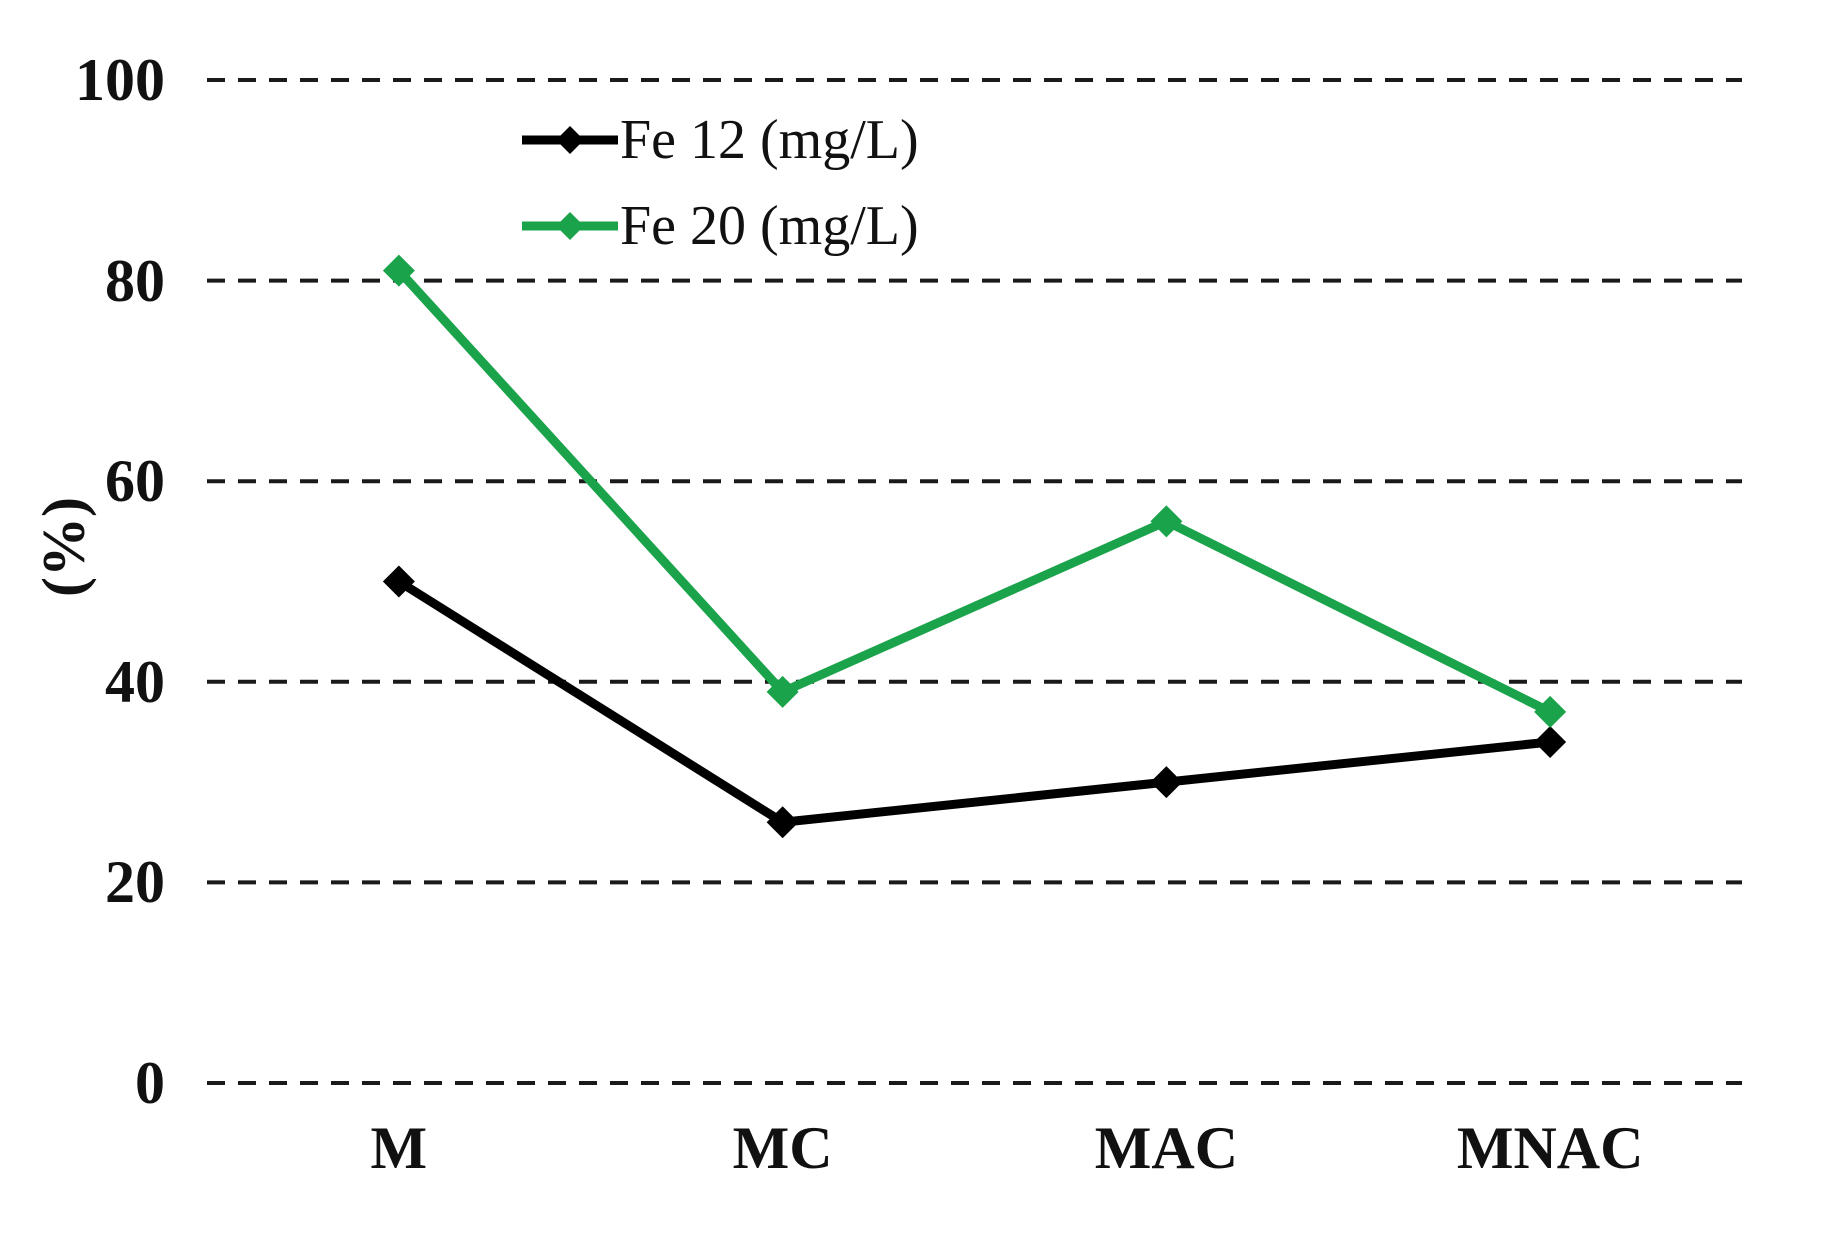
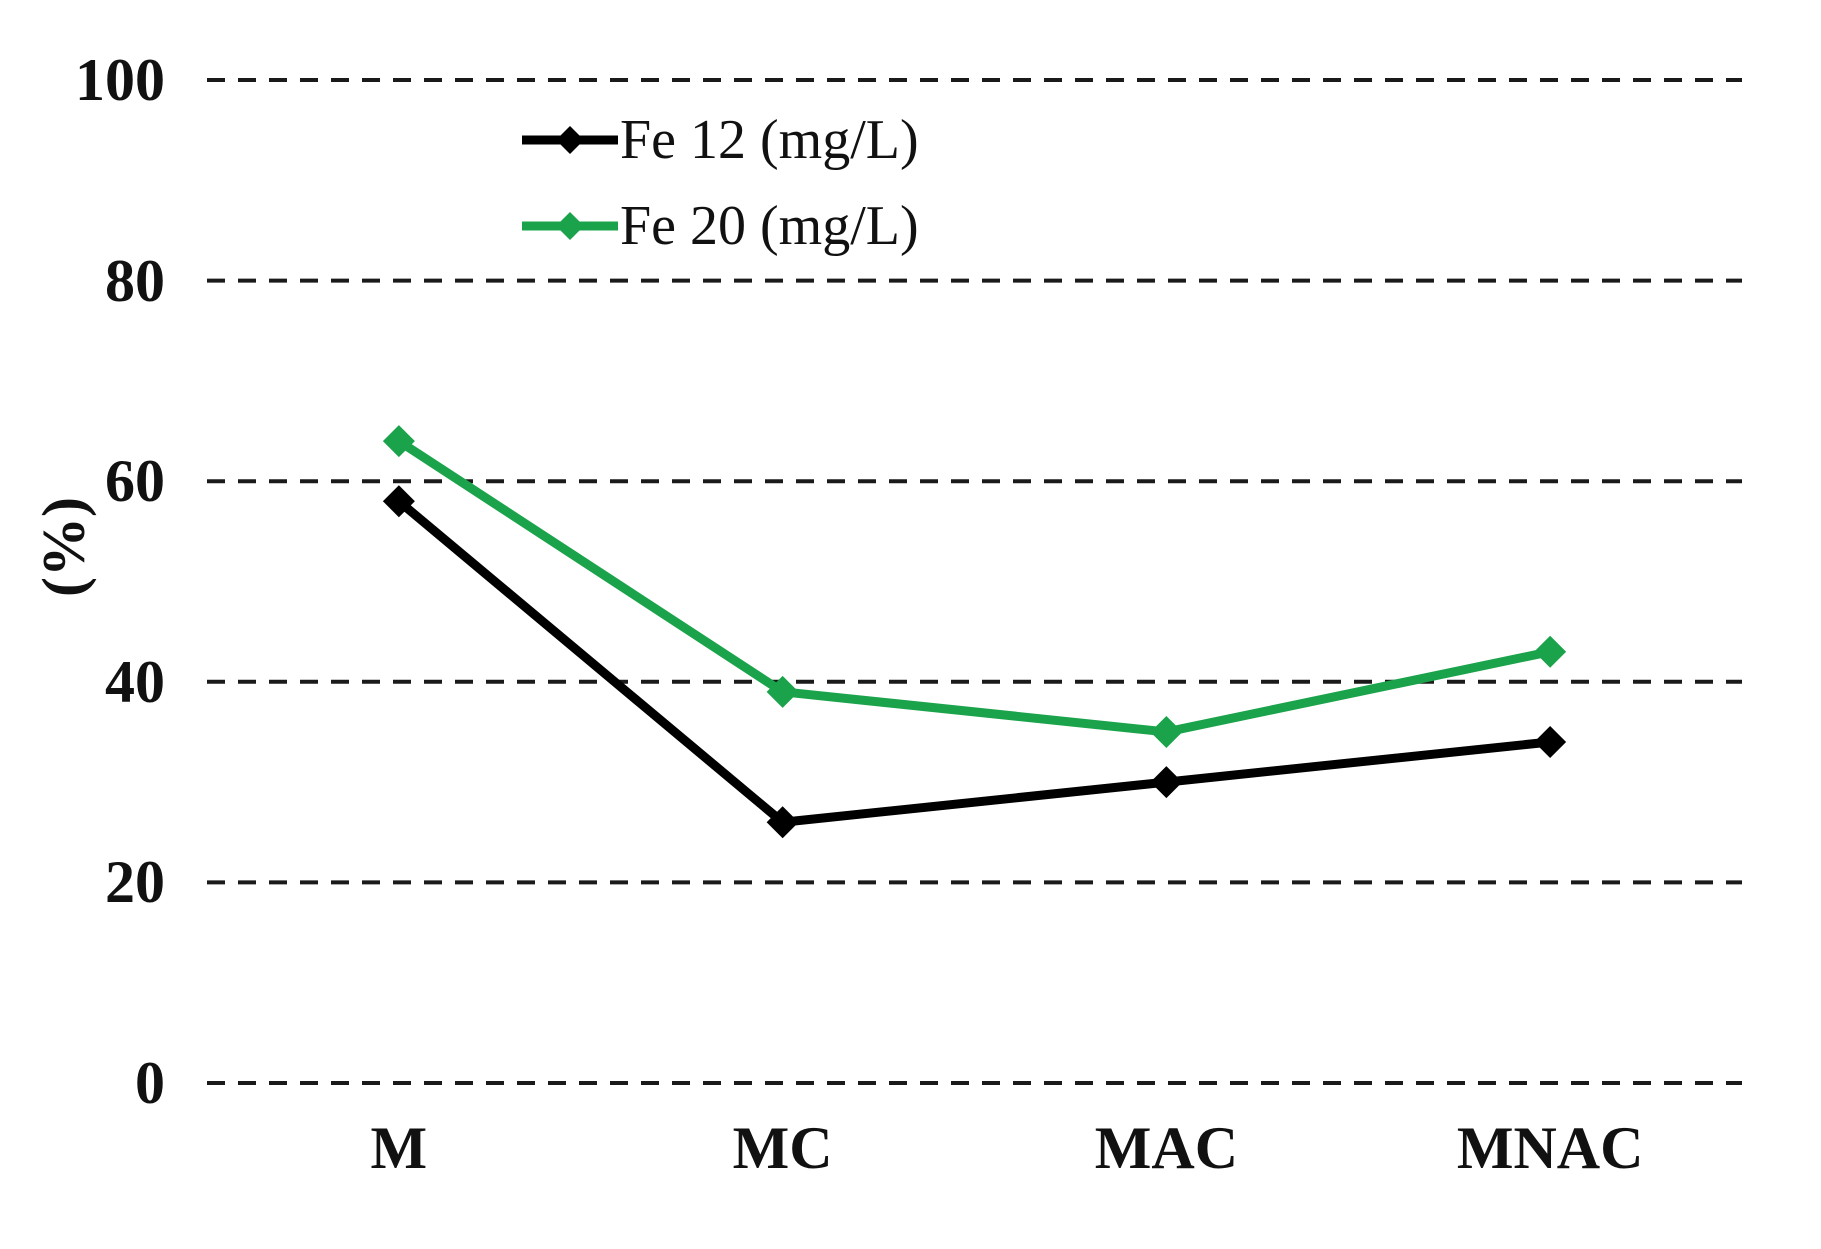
Fe 12 (mg/L)/M: 50 -> 58
Fe 20 (mg/L)/M: 81 -> 64
Fe 20 (mg/L)/MAC: 56 -> 35
Fe 20 (mg/L)/MNAC: 37 -> 43
